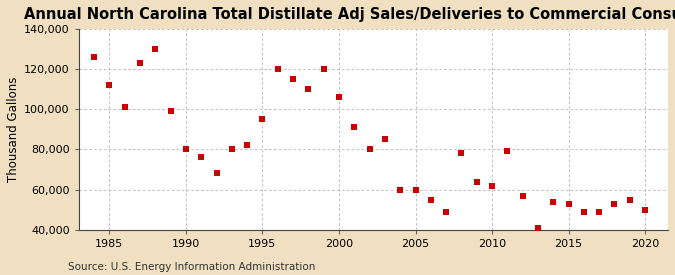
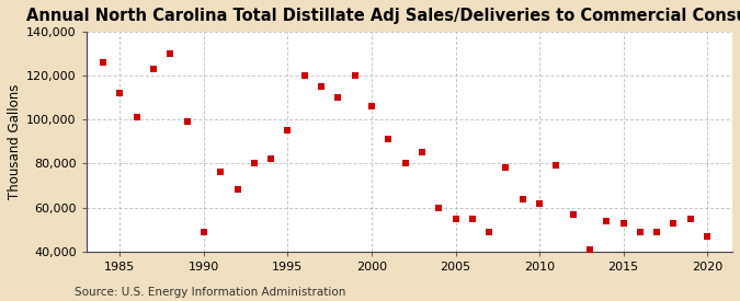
1990: 80,000 -> 49,000
2005: 60,000 -> 55,000
2020: 50,000 -> 47,000
